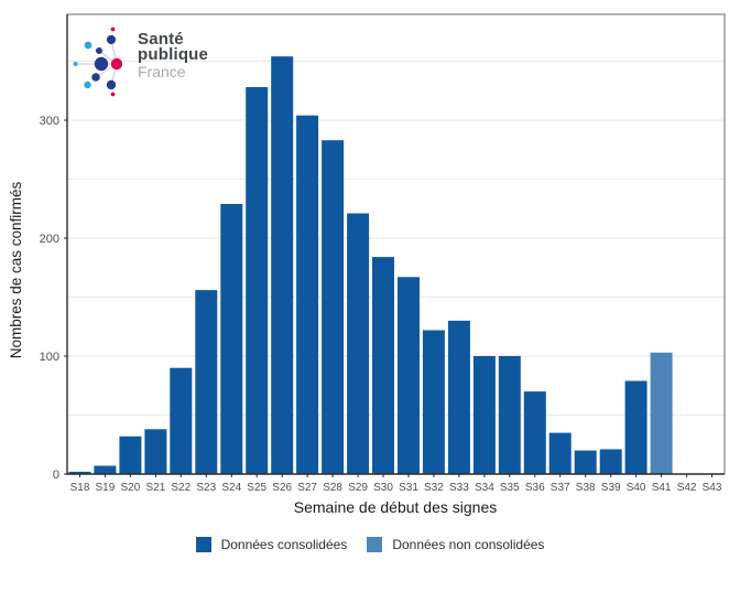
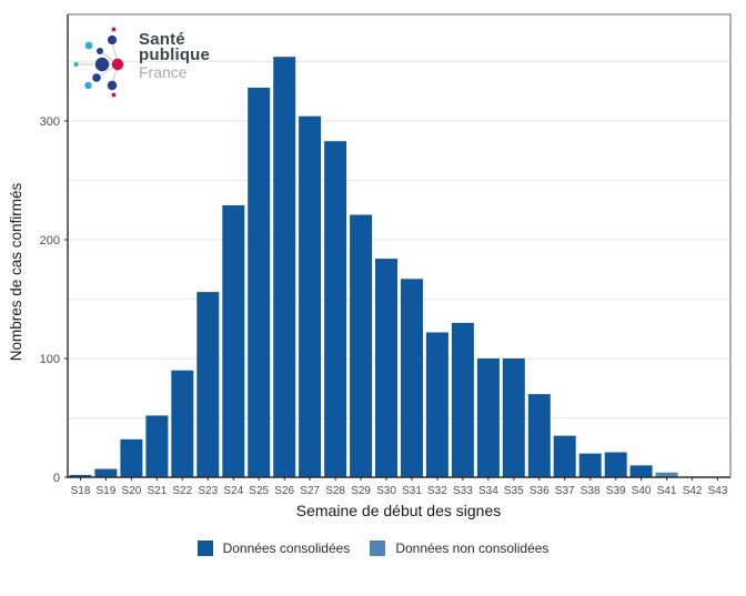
Données consolidées/S21: 38 -> 52
Données consolidées/S40: 79 -> 10
Données non consolidées/S41: 103 -> 4
